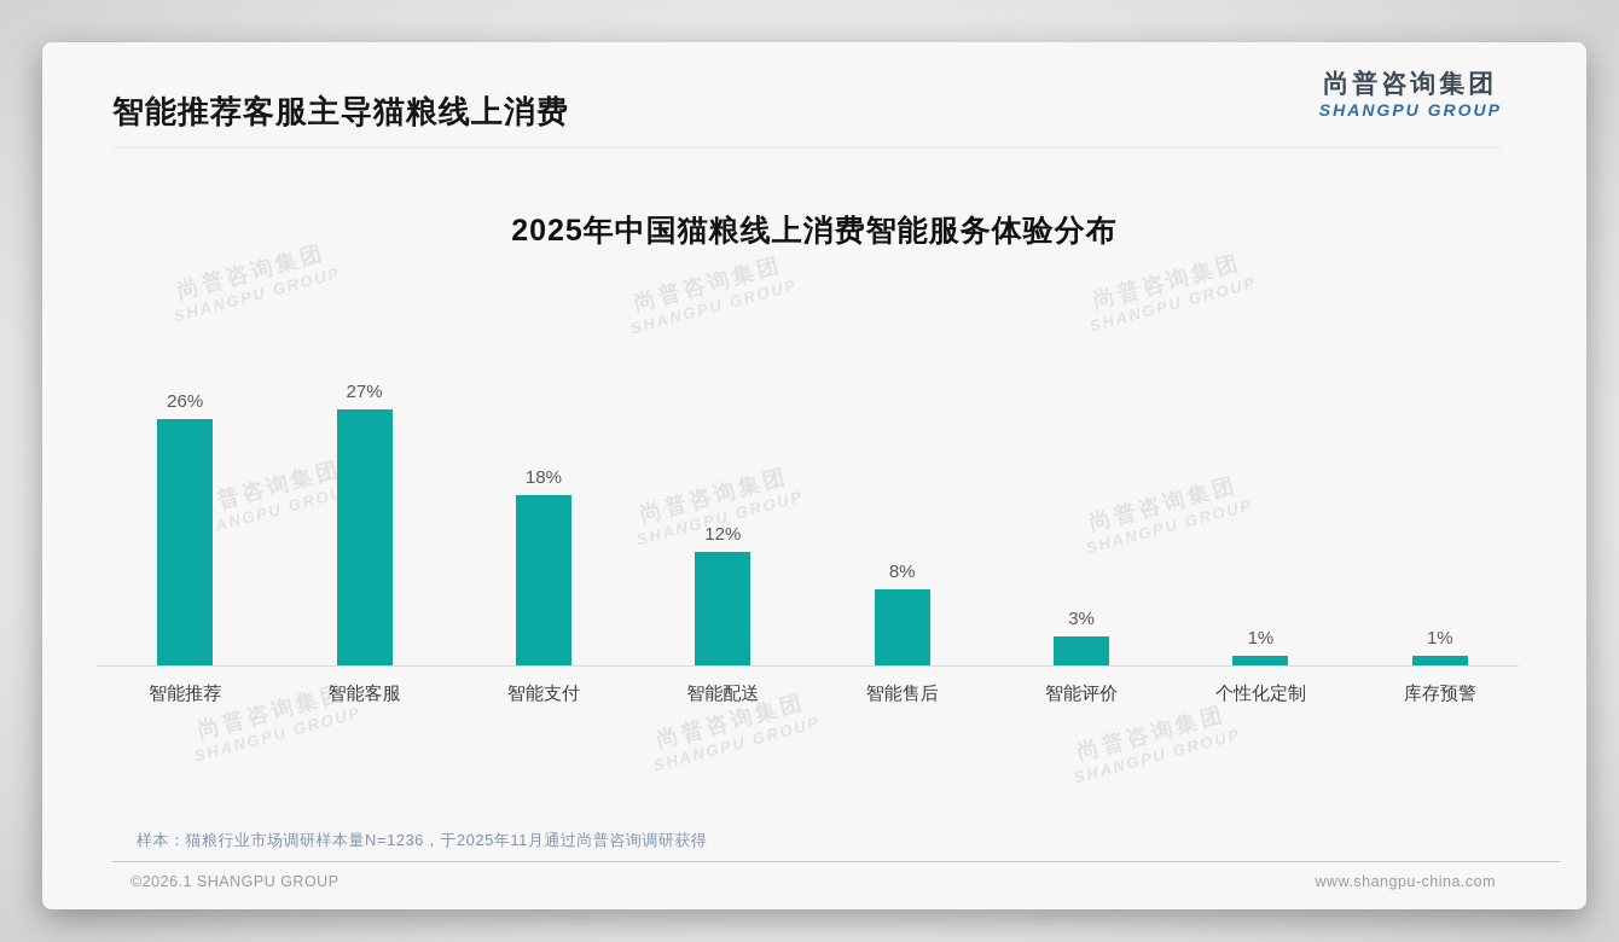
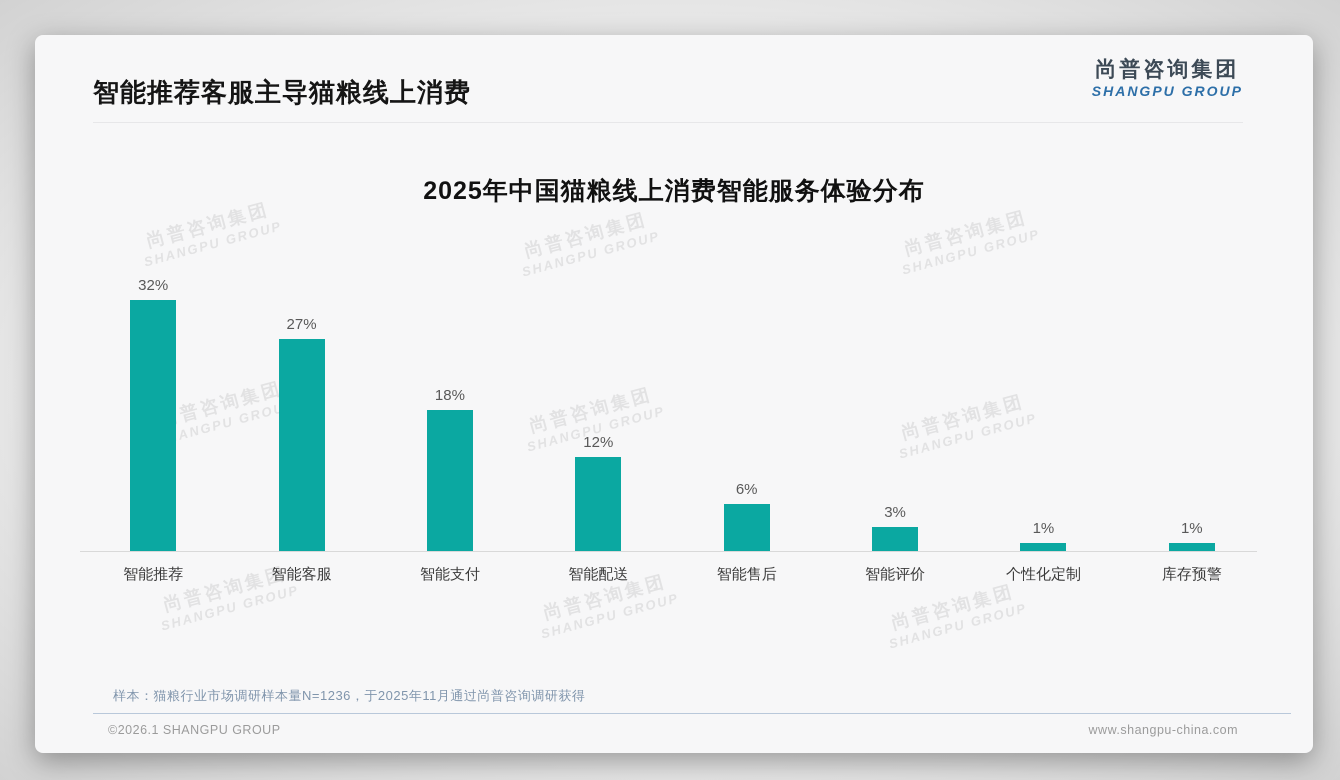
智能推荐: 26% -> 32%
智能售后: 8% -> 6%
